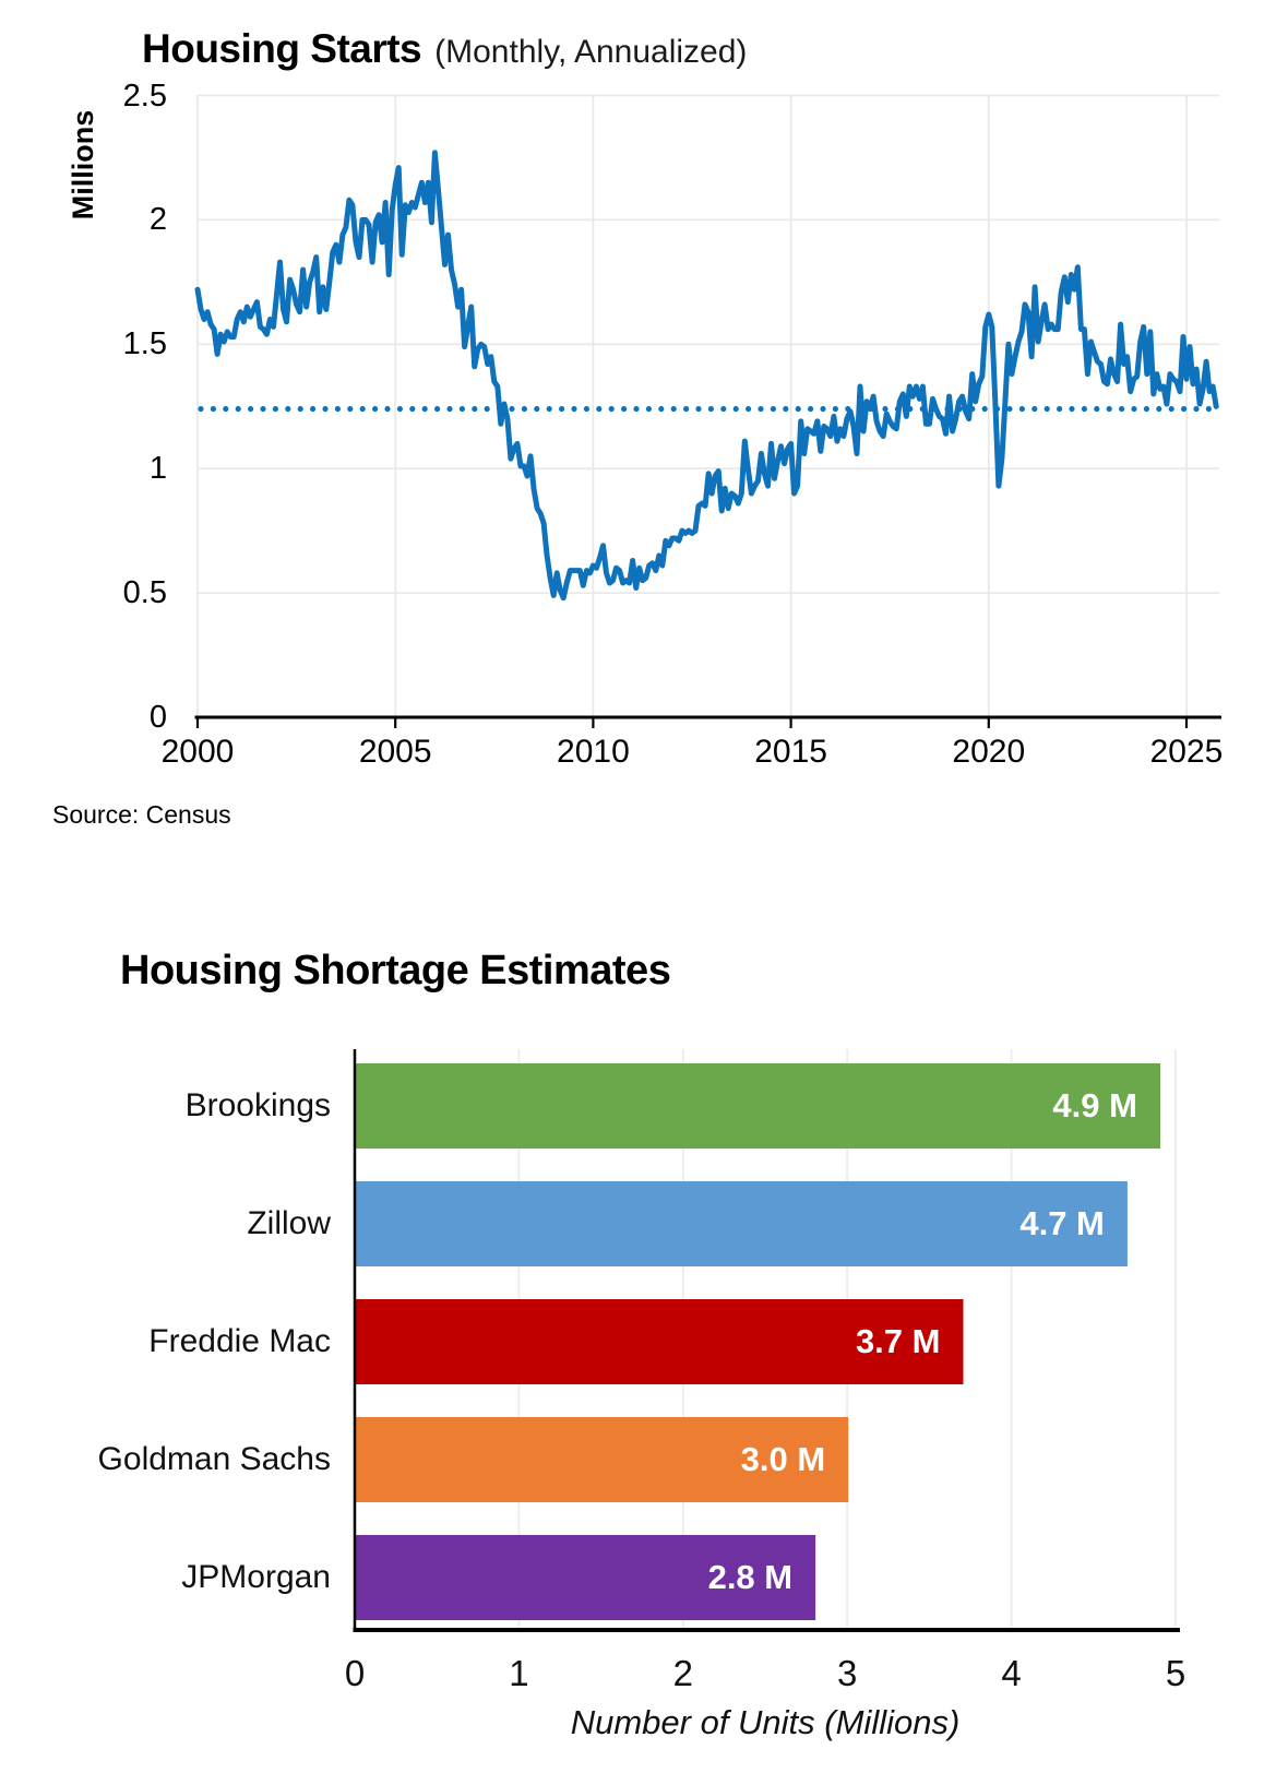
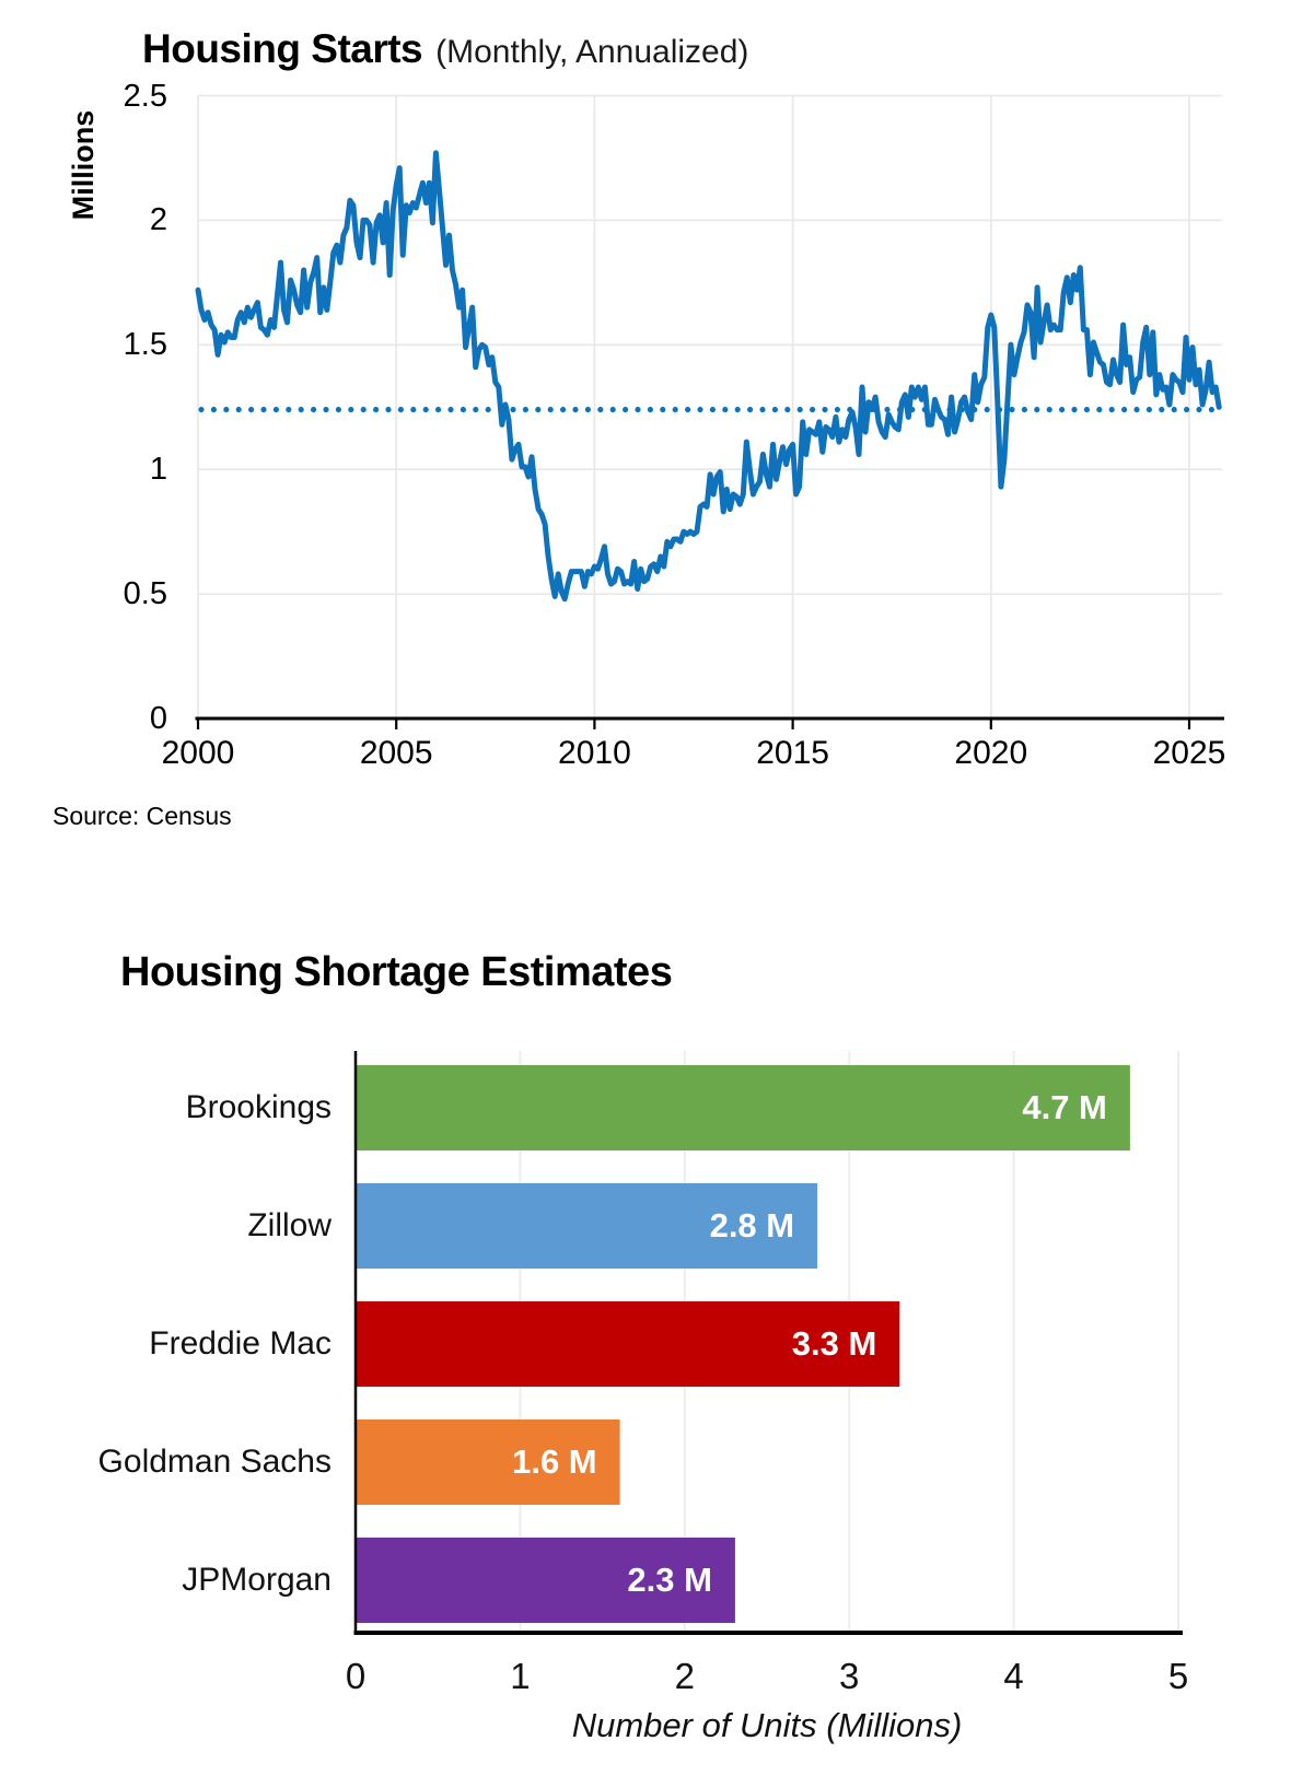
Housing Shortage Estimates/Brookings: 4.9 -> 4.7
Housing Shortage Estimates/Zillow: 4.7 -> 2.8
Housing Shortage Estimates/Freddie Mac: 3.7 -> 3.3
Housing Shortage Estimates/Goldman Sachs: 3.0 -> 1.6
Housing Shortage Estimates/JPMorgan: 2.8 -> 2.3
